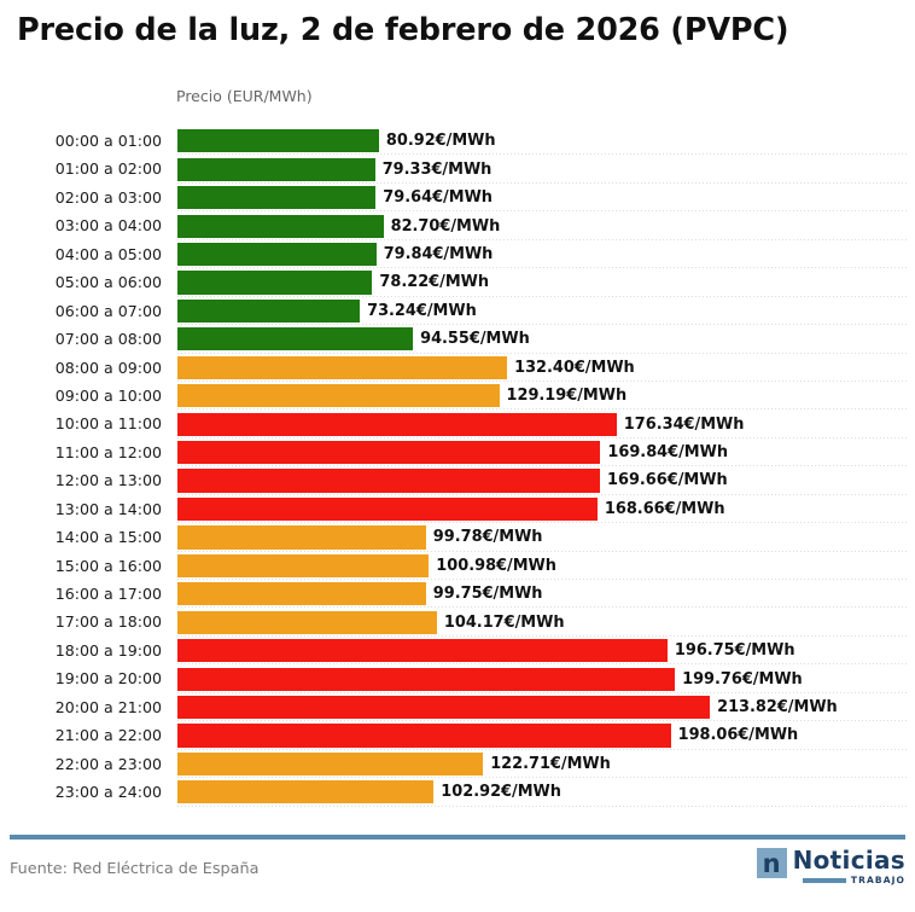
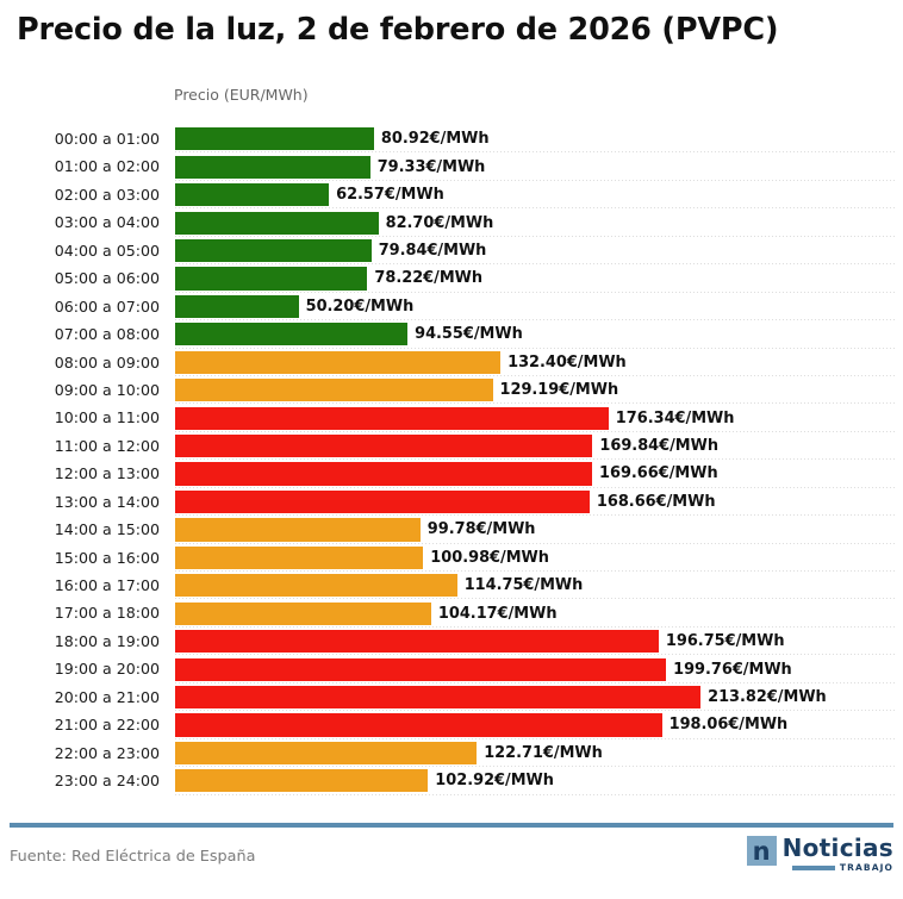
02:00 a 03:00: 79.64 -> 62.57
06:00 a 07:00: 73.24 -> 50.20
16:00 a 17:00: 99.75 -> 114.75
